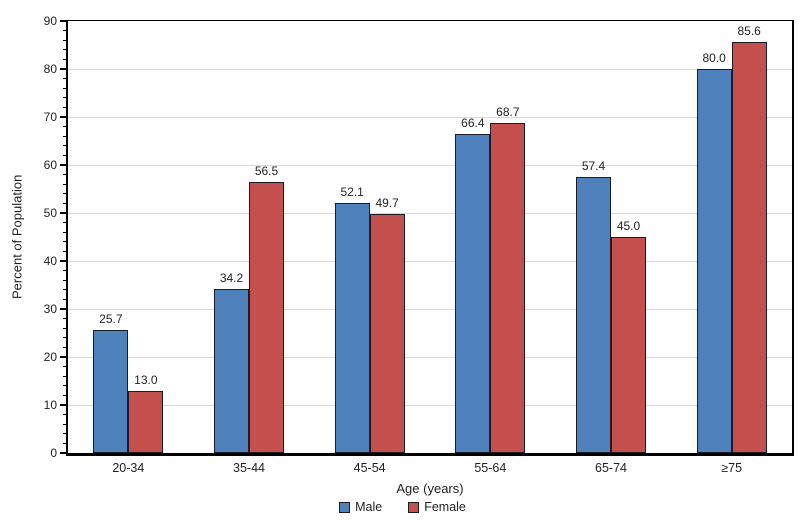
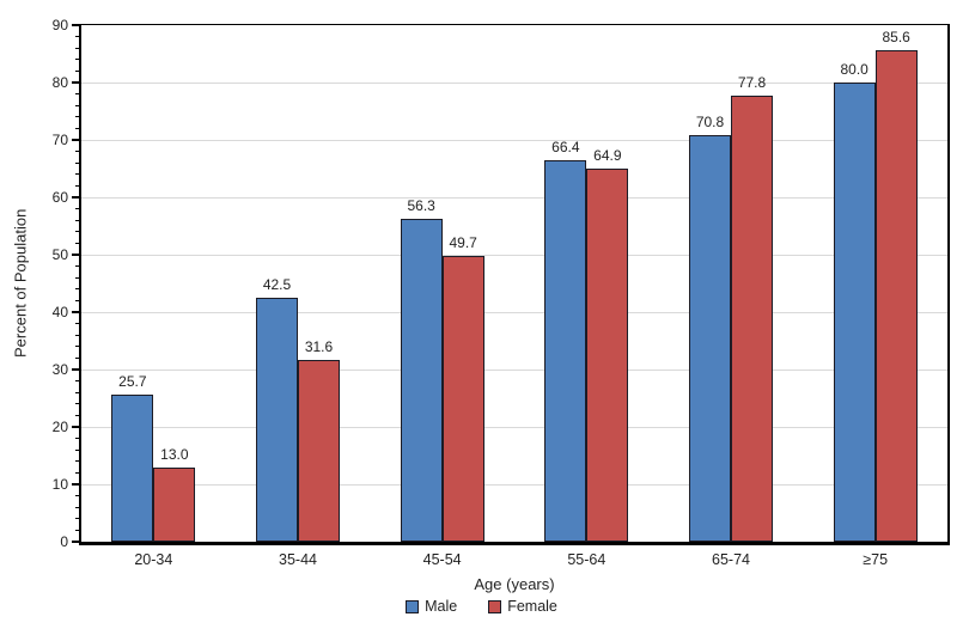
Male/35-44: 34.2 -> 42.5
Female/35-44: 56.5 -> 31.6
Male/45-54: 52.1 -> 56.3
Female/55-64: 68.7 -> 64.9
Male/65-74: 57.4 -> 70.8
Female/65-74: 45.0 -> 77.8
